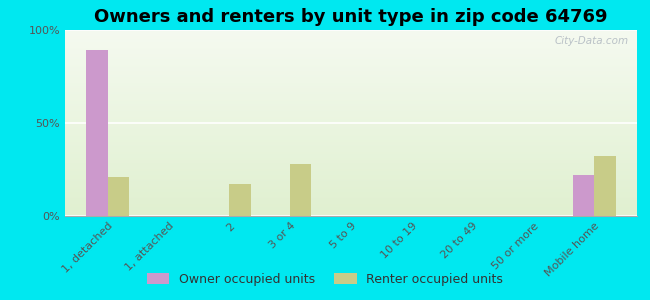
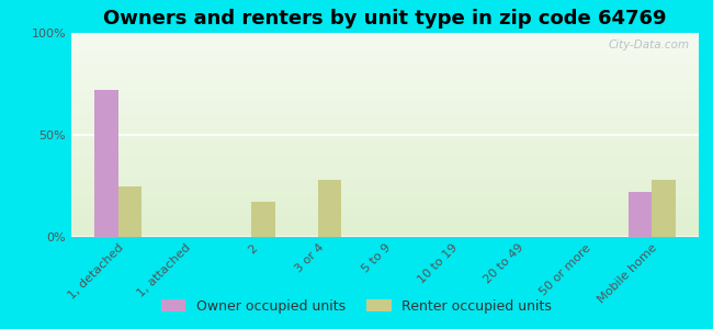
Owner occupied units/1, detached: 89% -> 72%
Renter occupied units/1, detached: 21% -> 25%
Renter occupied units/Mobile home: 32% -> 28%
